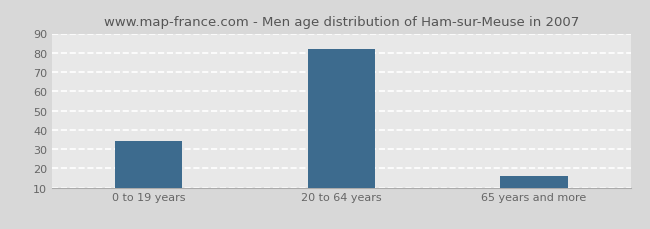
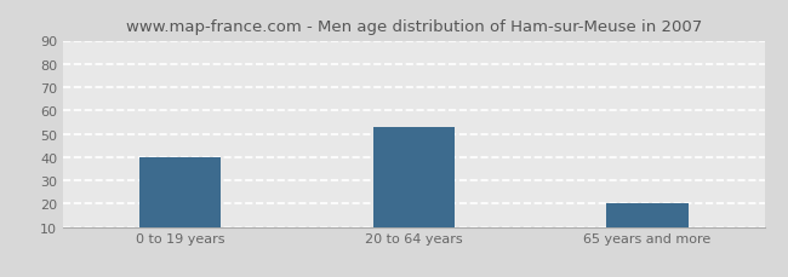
0 to 19 years: 34 -> 40
20 to 64 years: 82 -> 53
65 years and more: 16 -> 20
